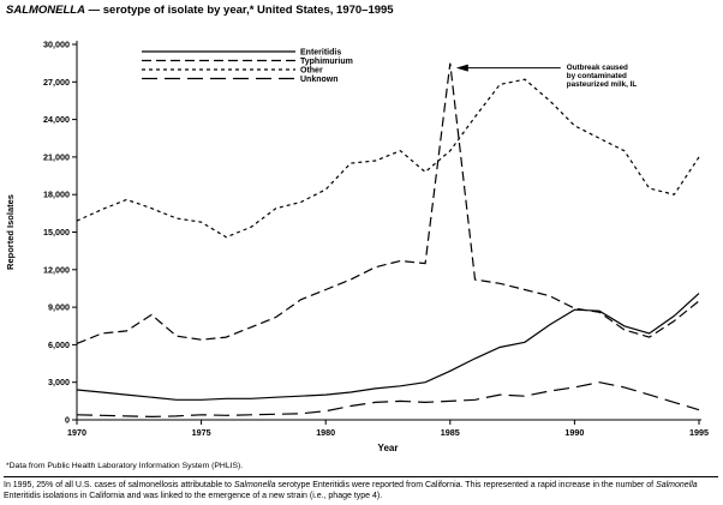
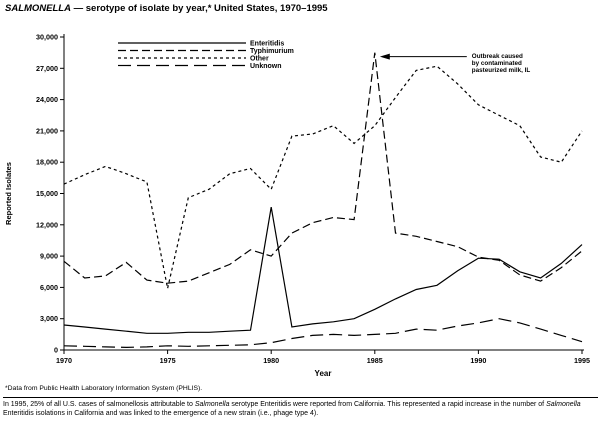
Typhimurium/1970: 6100 -> 8500
Other/1975: 15800 -> 5900
Enteritidis/1980: 2000 -> 13700
Typhimurium/1980: 10400 -> 9000
Other/1980: 18400 -> 15400
